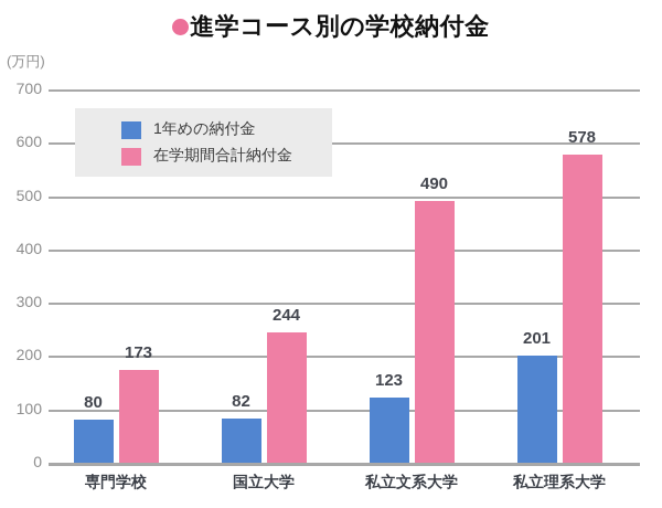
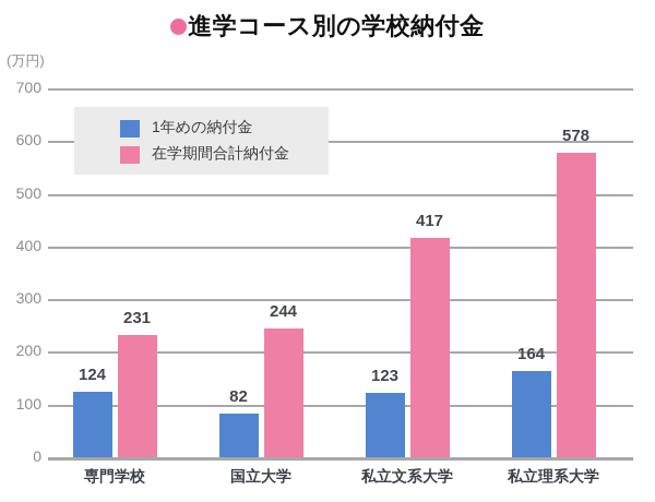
1年めの納付金/専門学校: 80 -> 124
在学期間合計納付金/専門学校: 173 -> 231
在学期間合計納付金/私立文系大学: 490 -> 417
1年めの納付金/私立理系大学: 201 -> 164
